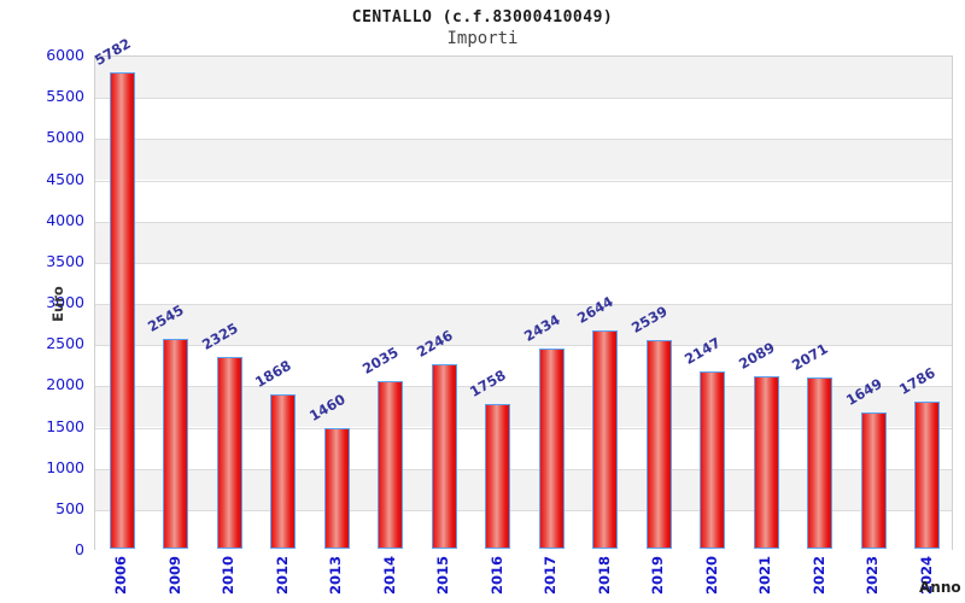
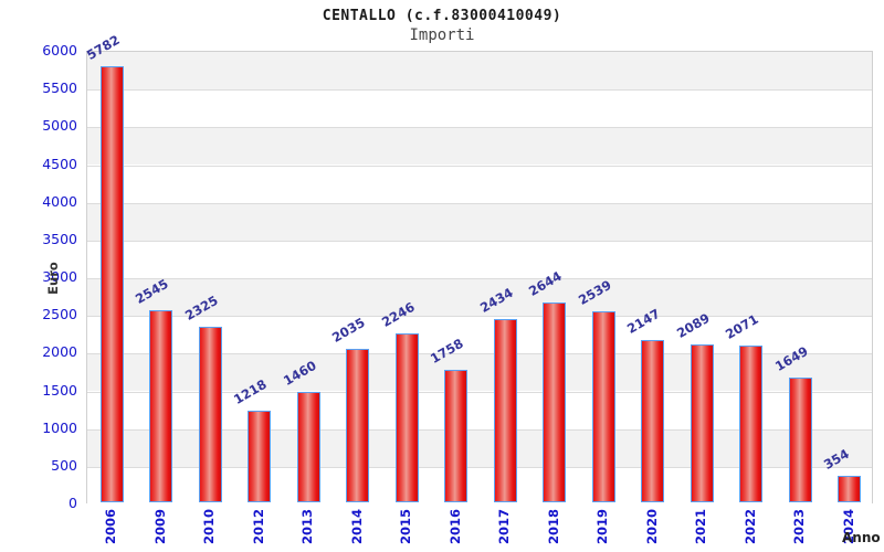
2012: 1868 -> 1218
2024: 1786 -> 354
